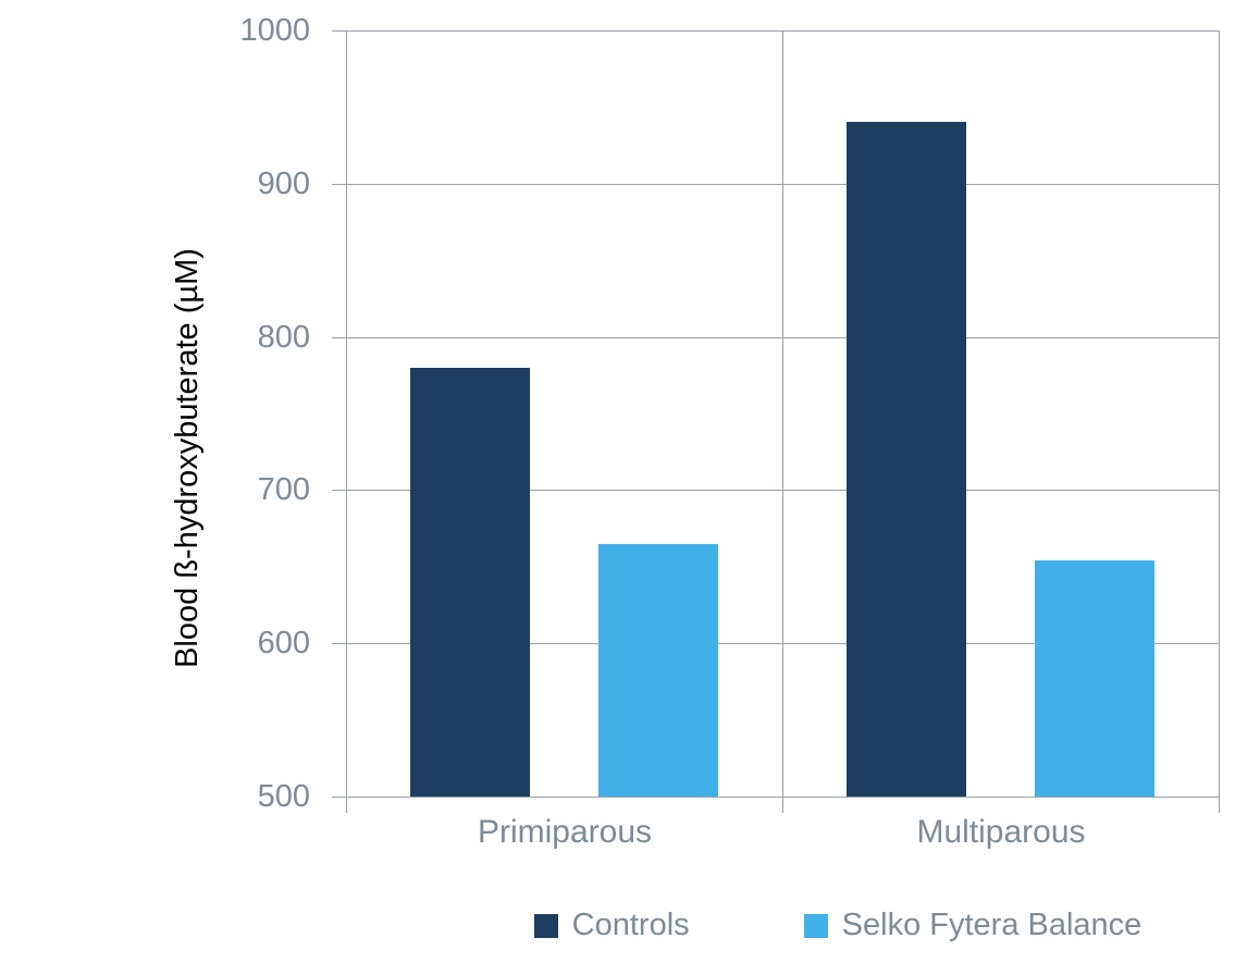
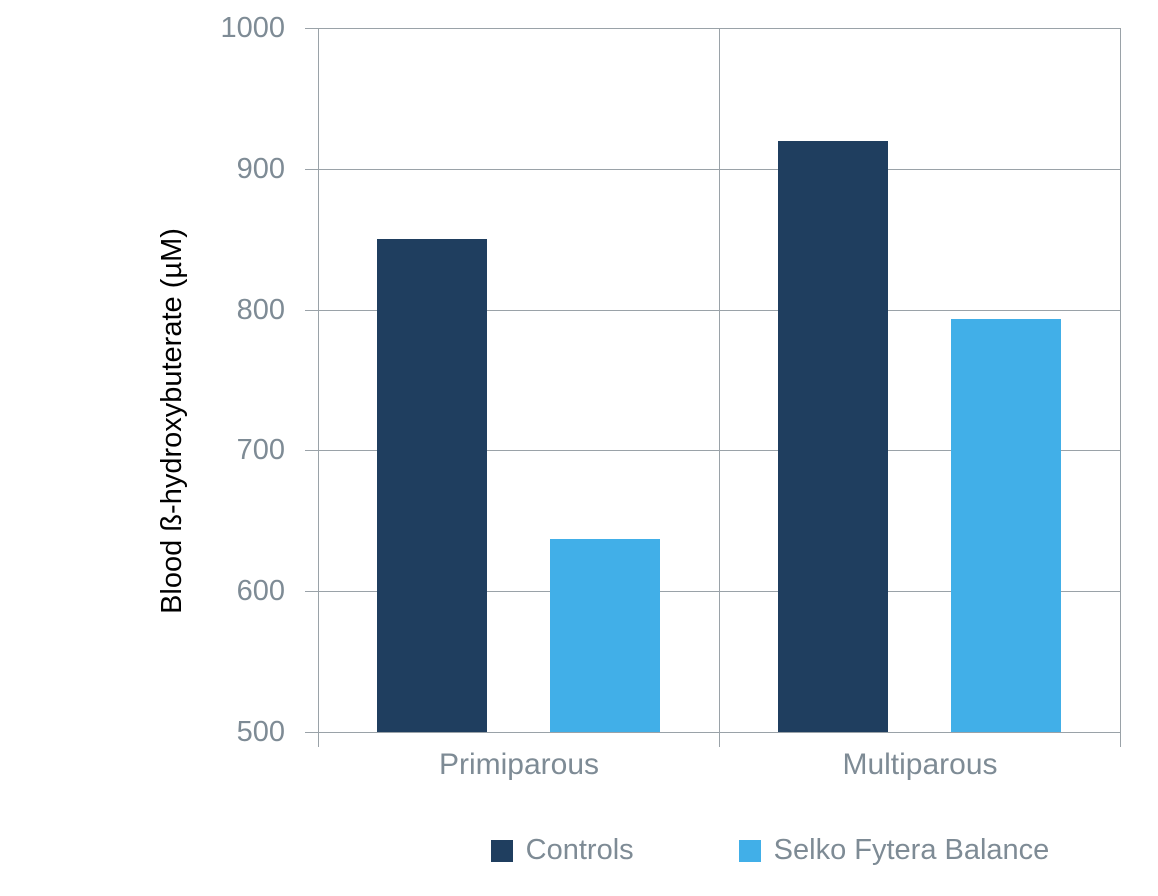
Controls/Primiparous: 780 -> 850
Selko Fytera Balance/Primiparous: 665 -> 637
Controls/Multiparous: 940 -> 920
Selko Fytera Balance/Multiparous: 654 -> 793
